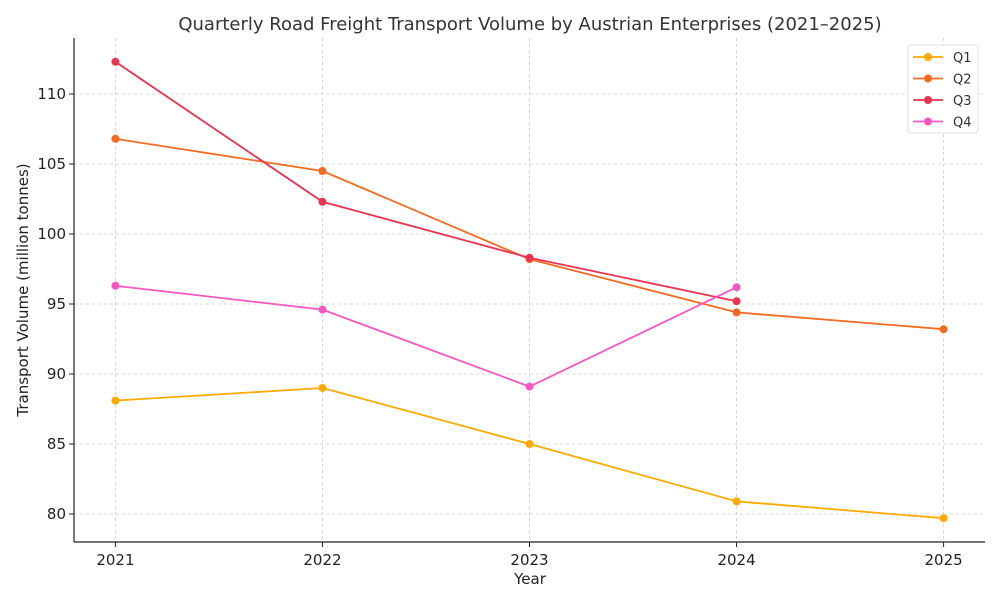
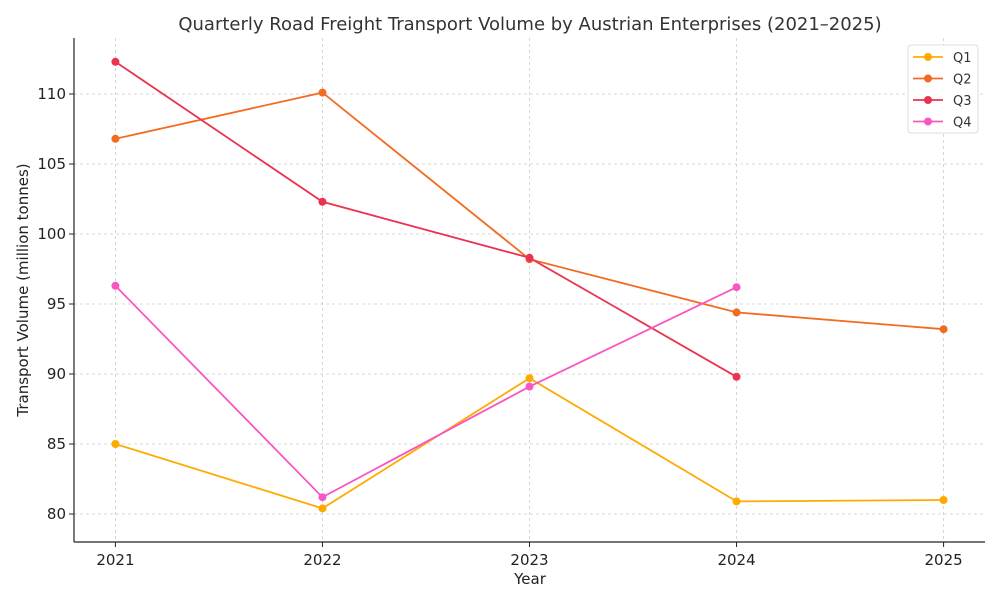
Q1/2021: 88.1 -> 85.0
Q1/2022: 89.0 -> 80.4
Q2/2022: 104.5 -> 110.1
Q4/2022: 94.6 -> 81.2
Q1/2023: 85.0 -> 89.7
Q3/2024: 95.2 -> 89.8
Q1/2025: 79.7 -> 81.0
